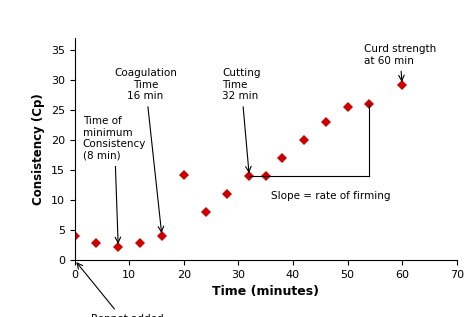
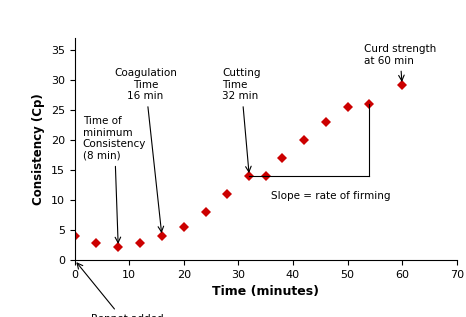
20: 14.2 -> 5.5
